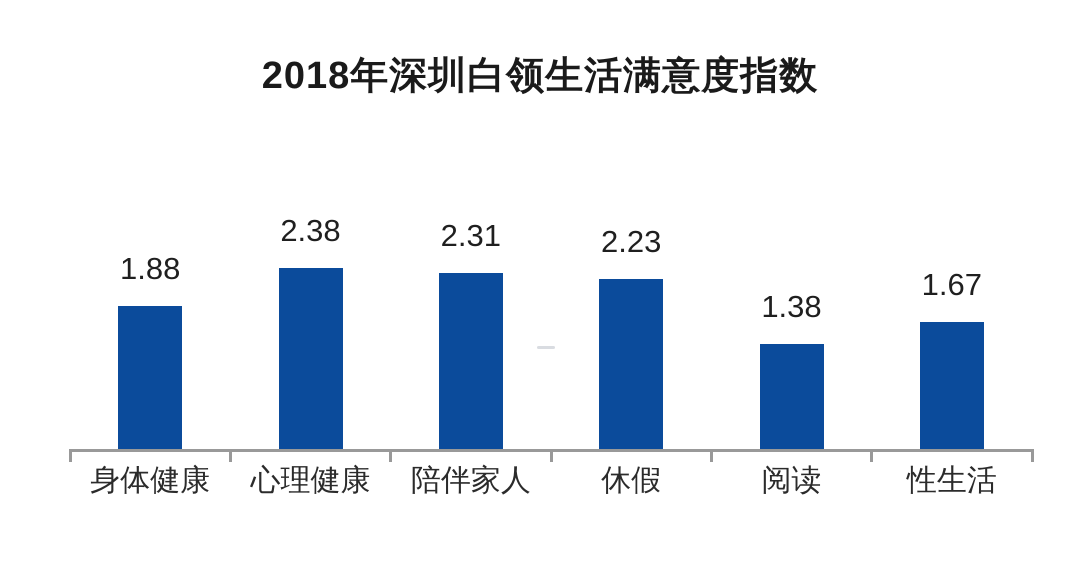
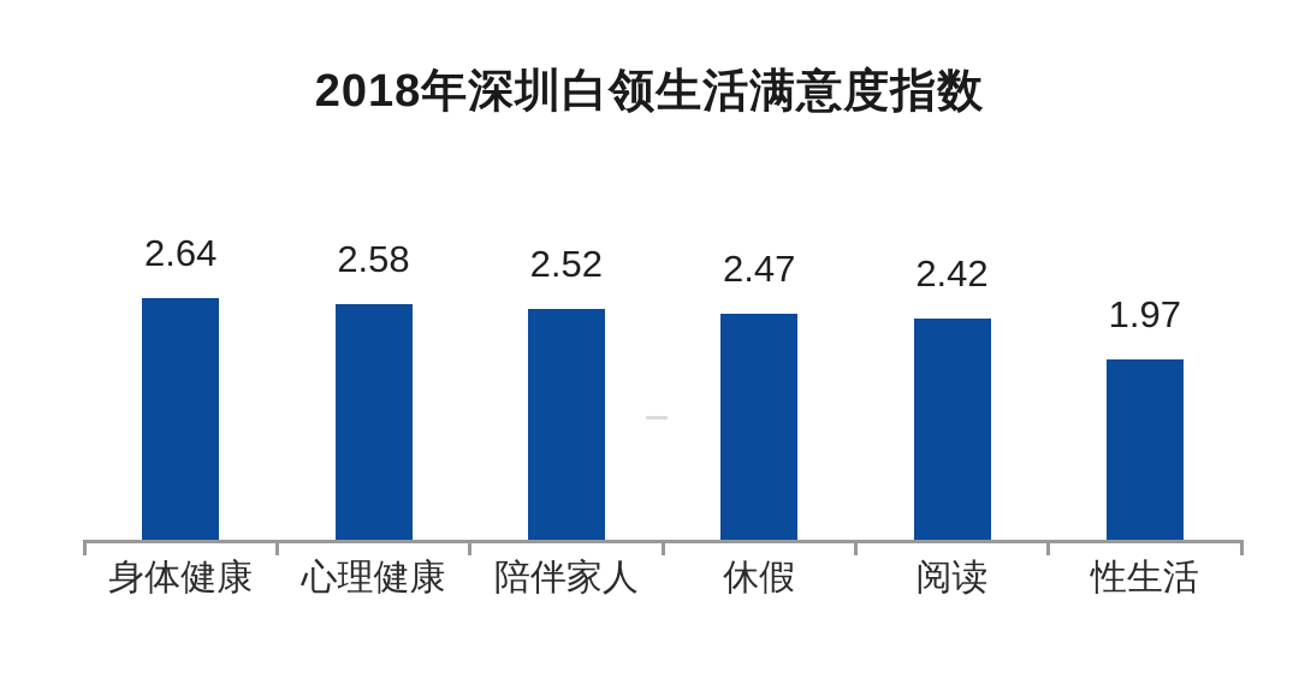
身体健康: 1.88 -> 2.64
心理健康: 2.38 -> 2.58
陪伴家人: 2.31 -> 2.52
休假: 2.23 -> 2.47
阅读: 1.38 -> 2.42
性生活: 1.67 -> 1.97
